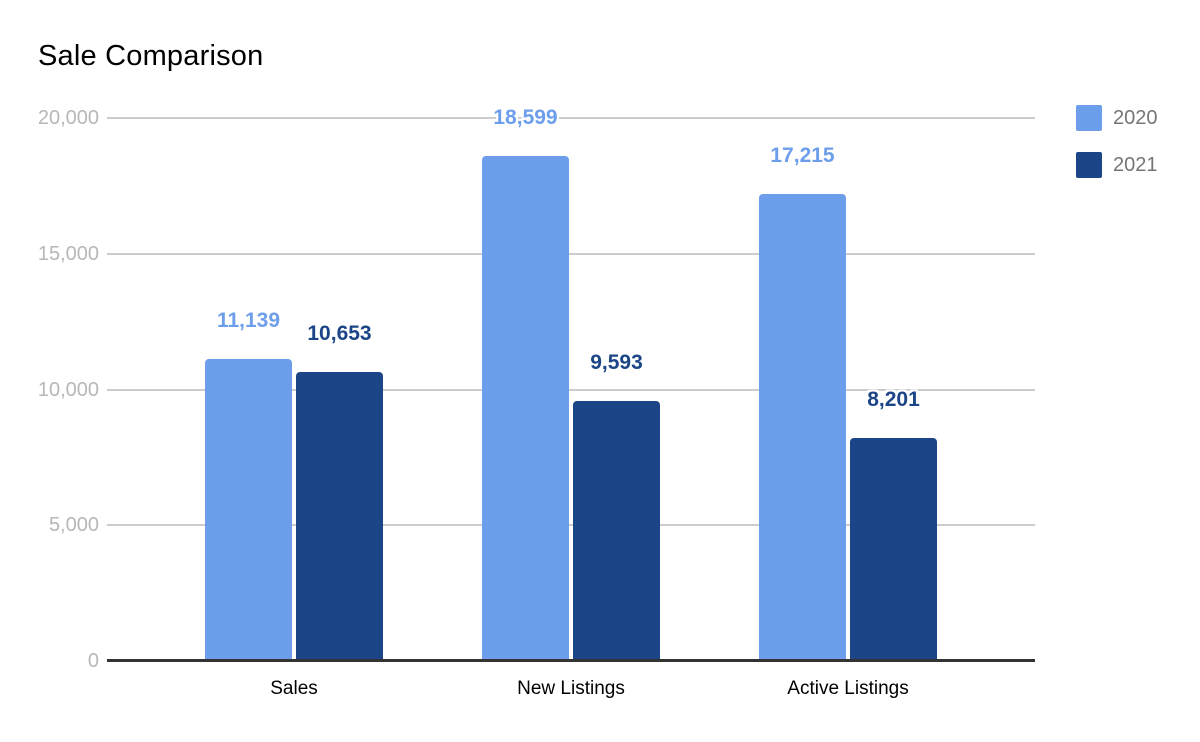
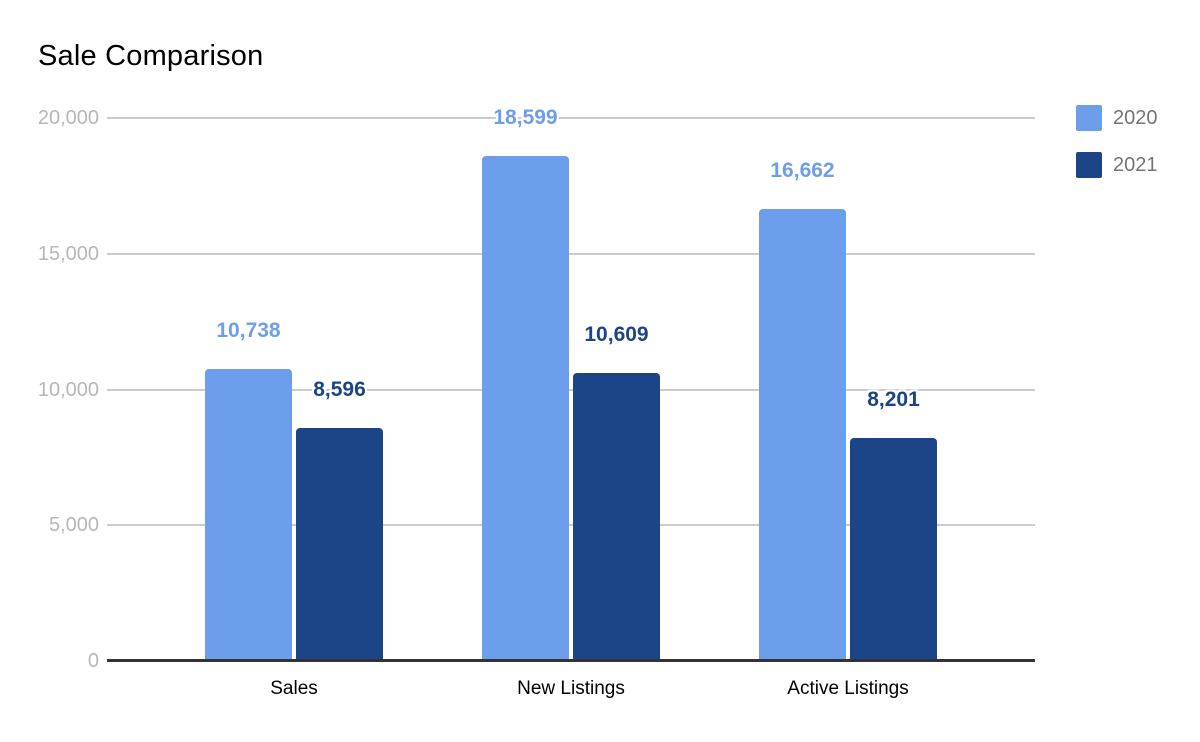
2020/Sales: 11,139 -> 10,738
2021/Sales: 10,653 -> 8,596
2021/New Listings: 9,593 -> 10,609
2020/Active Listings: 17,215 -> 16,662
